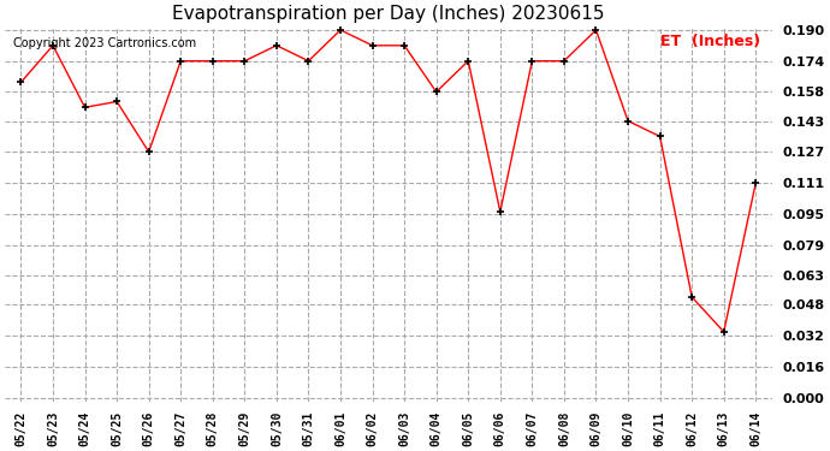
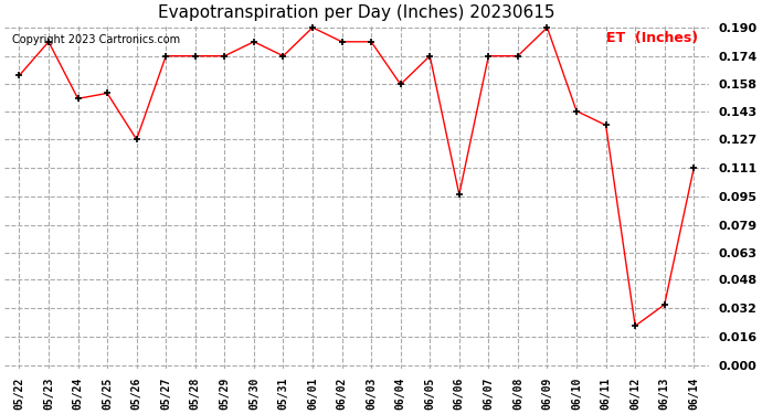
06/12: 0.052 -> 0.022
